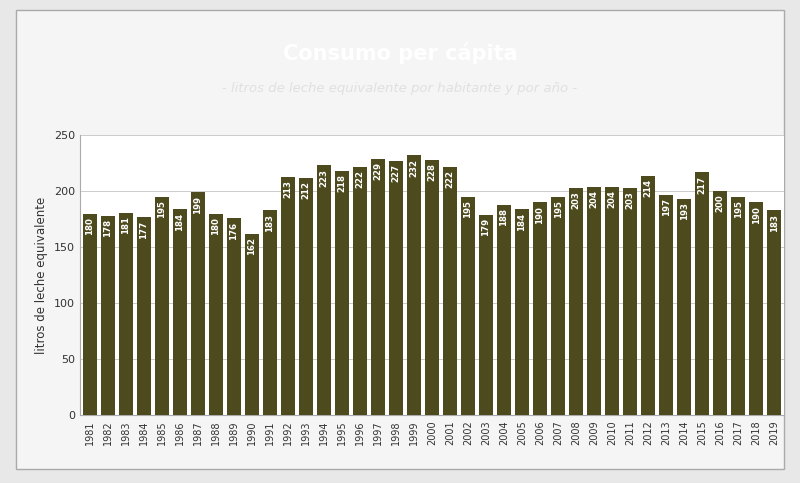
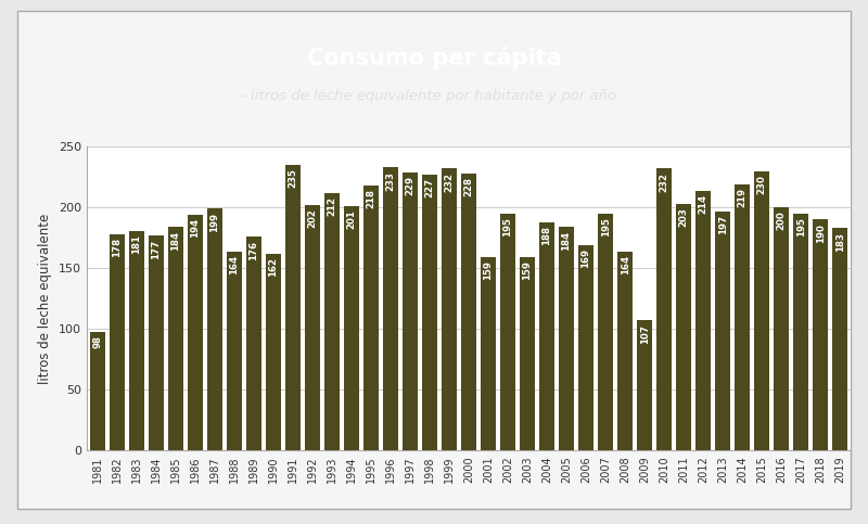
1981: 180 -> 98
1985: 195 -> 184
1986: 184 -> 194
1988: 180 -> 164
1991: 183 -> 235
1992: 213 -> 202
1994: 223 -> 201
1996: 222 -> 233
2001: 222 -> 159
2003: 179 -> 159
2006: 190 -> 169
2008: 203 -> 164
2009: 204 -> 107
2010: 204 -> 232
2014: 193 -> 219
2015: 217 -> 230
